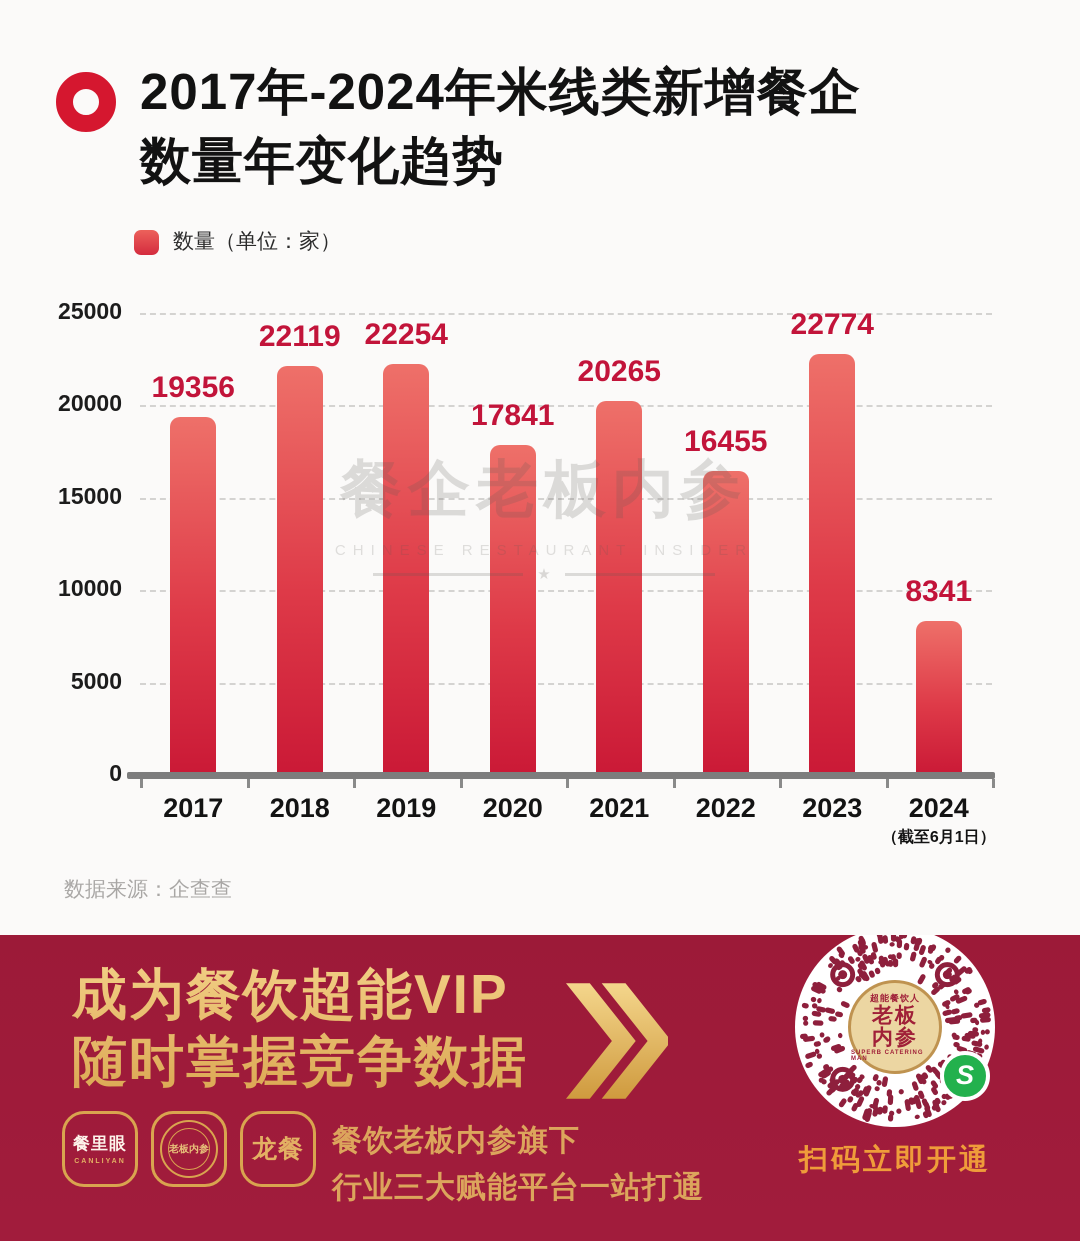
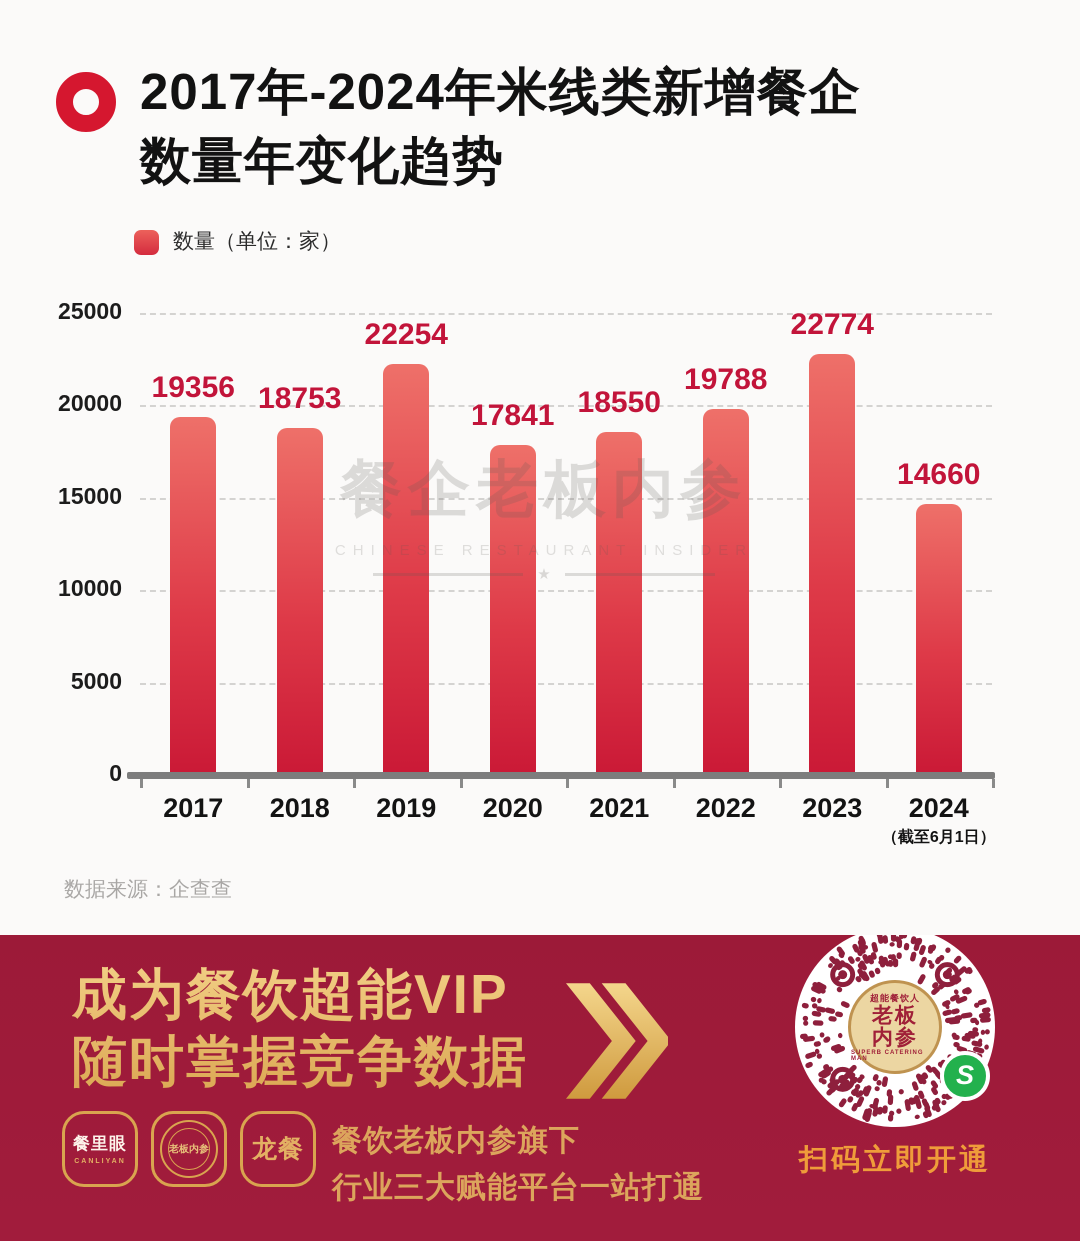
2018: 22119 -> 18753
2021: 20265 -> 18550
2022: 16455 -> 19788
2024: 8341 -> 14660
